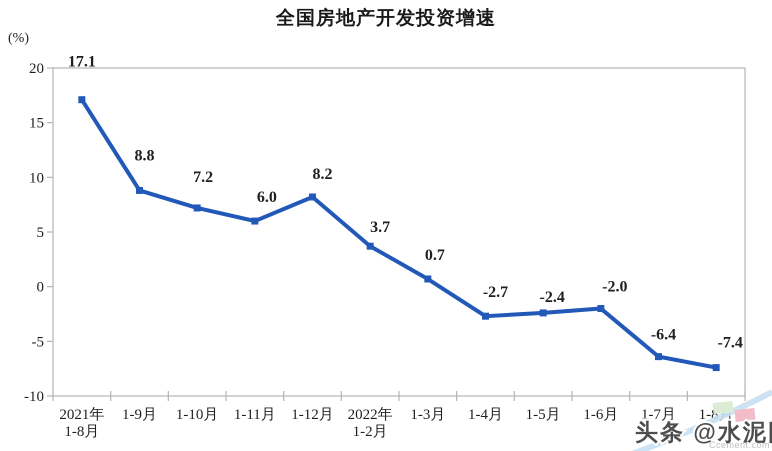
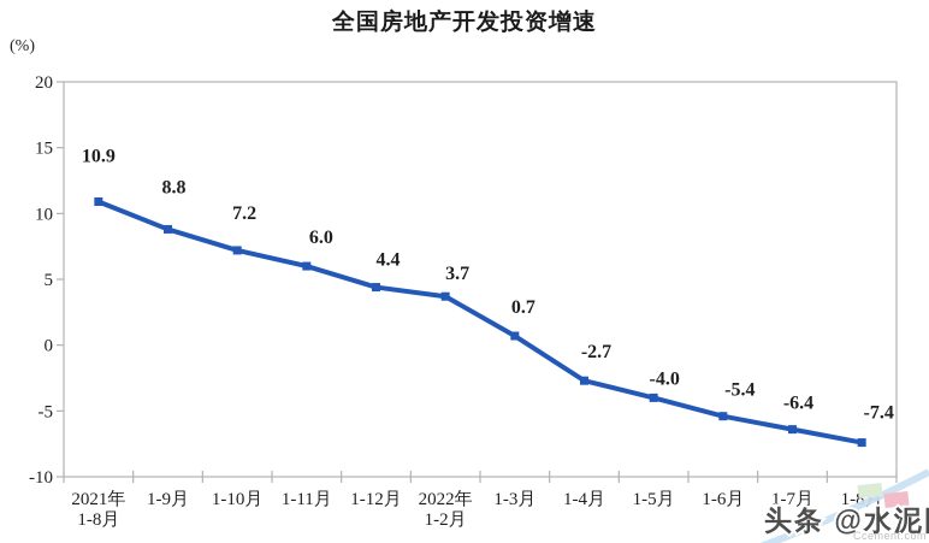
2021年 1-8月: 17.1 -> 10.9
1-12月: 8.2 -> 4.4
1-5月: -2.4 -> -4.0
1-6月: -2.0 -> -5.4
